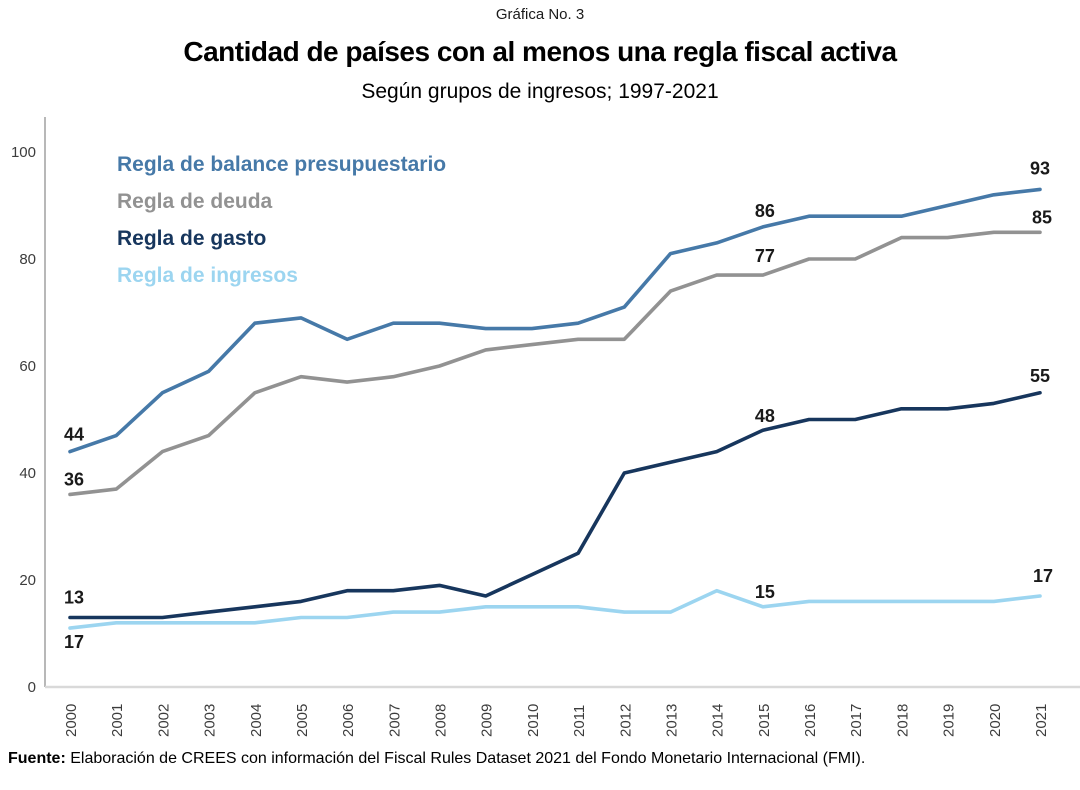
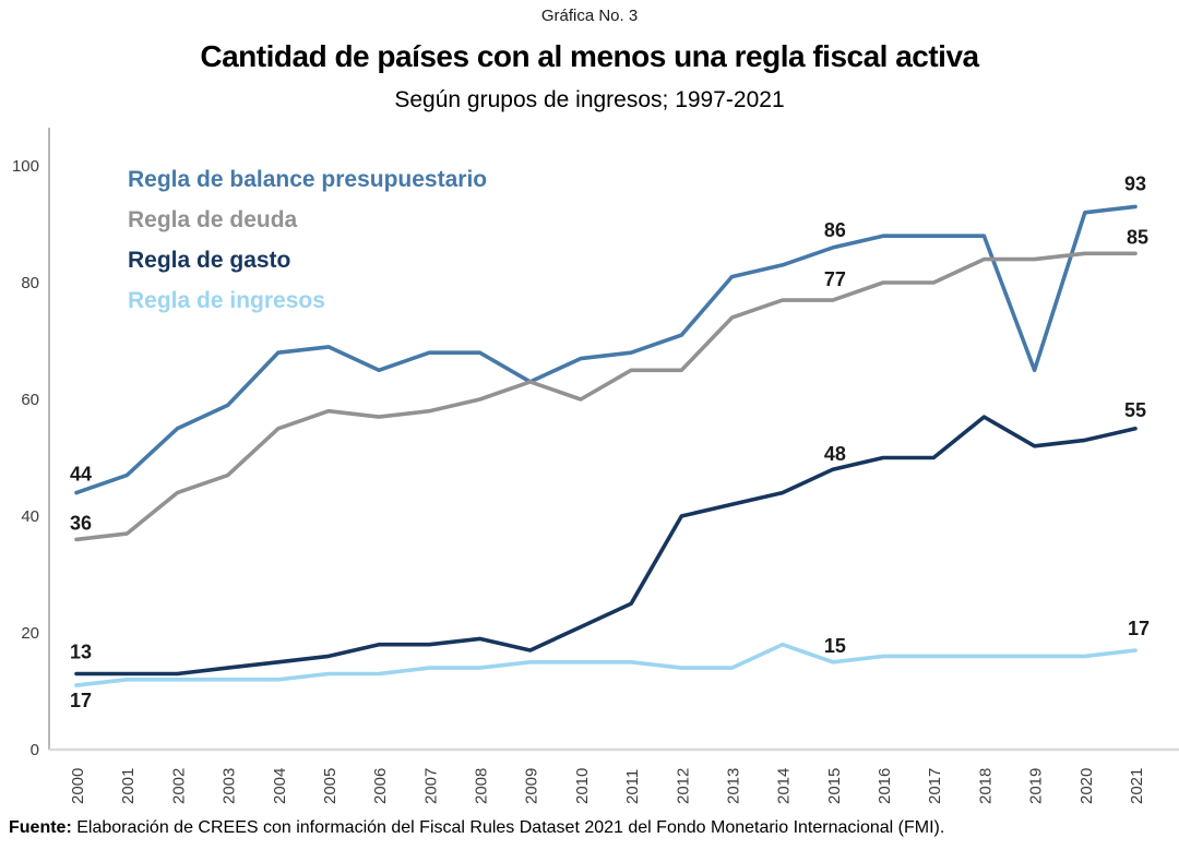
Regla de balance presupuestario/2009: 67 -> 63
Regla de deuda/2010: 64 -> 60
Regla de gasto/2018: 52 -> 57
Regla de balance presupuestario/2019: 90 -> 65
